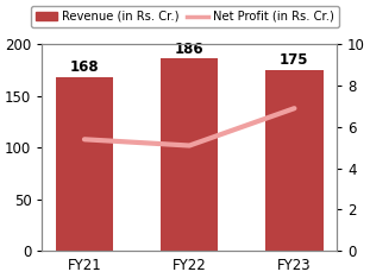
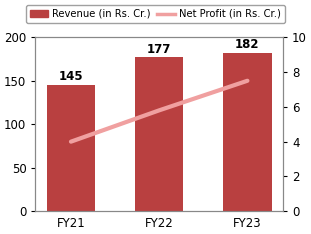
Revenue (in Rs. Cr.)/FY21: 168 -> 145
Net Profit (in Rs. Cr.)/FY21: 5.4 -> 4.0
Revenue (in Rs. Cr.)/FY22: 186 -> 177
Net Profit (in Rs. Cr.)/FY22: 5.1 -> 5.8
Revenue (in Rs. Cr.)/FY23: 175 -> 182
Net Profit (in Rs. Cr.)/FY23: 6.9 -> 7.5
